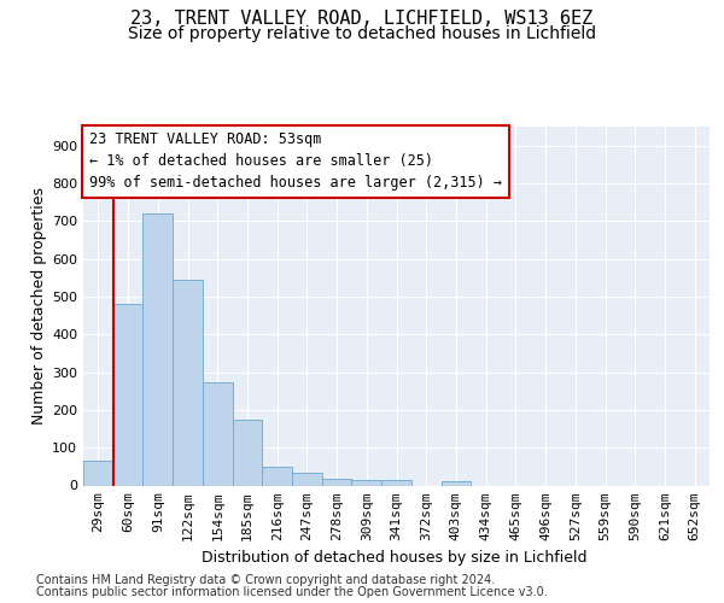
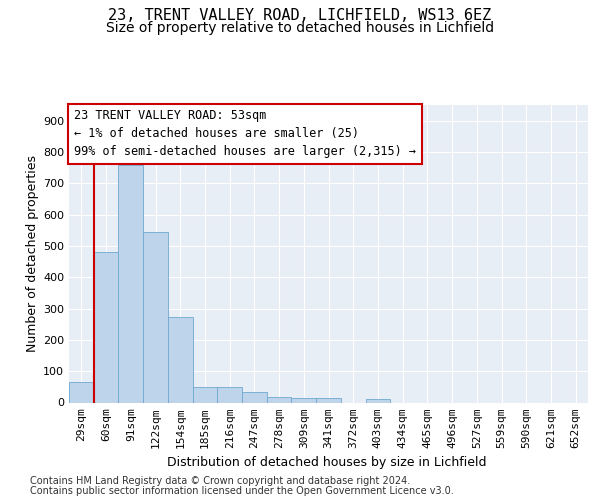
91sqm: 720 -> 760
185sqm: 173 -> 50
